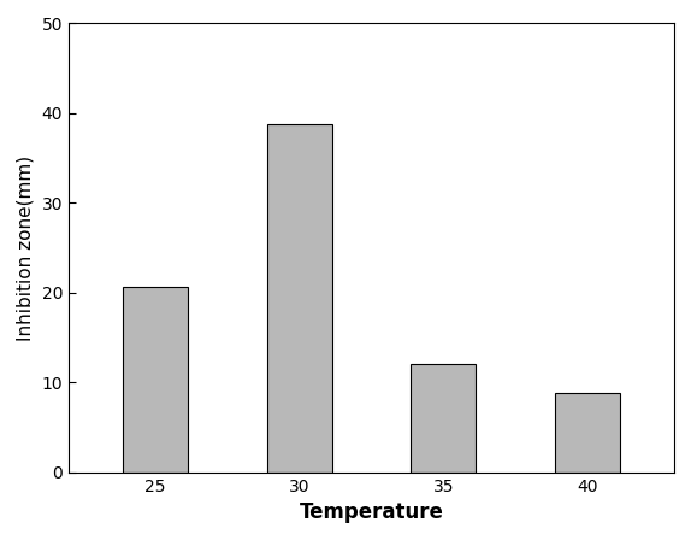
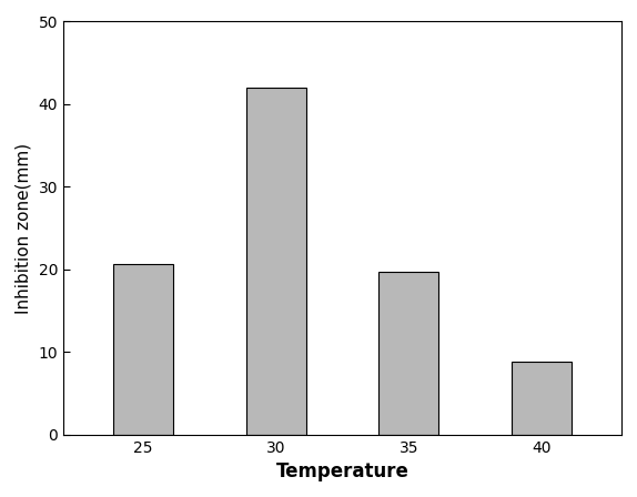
30: 38.8 -> 42.0
35: 12.0 -> 19.7
